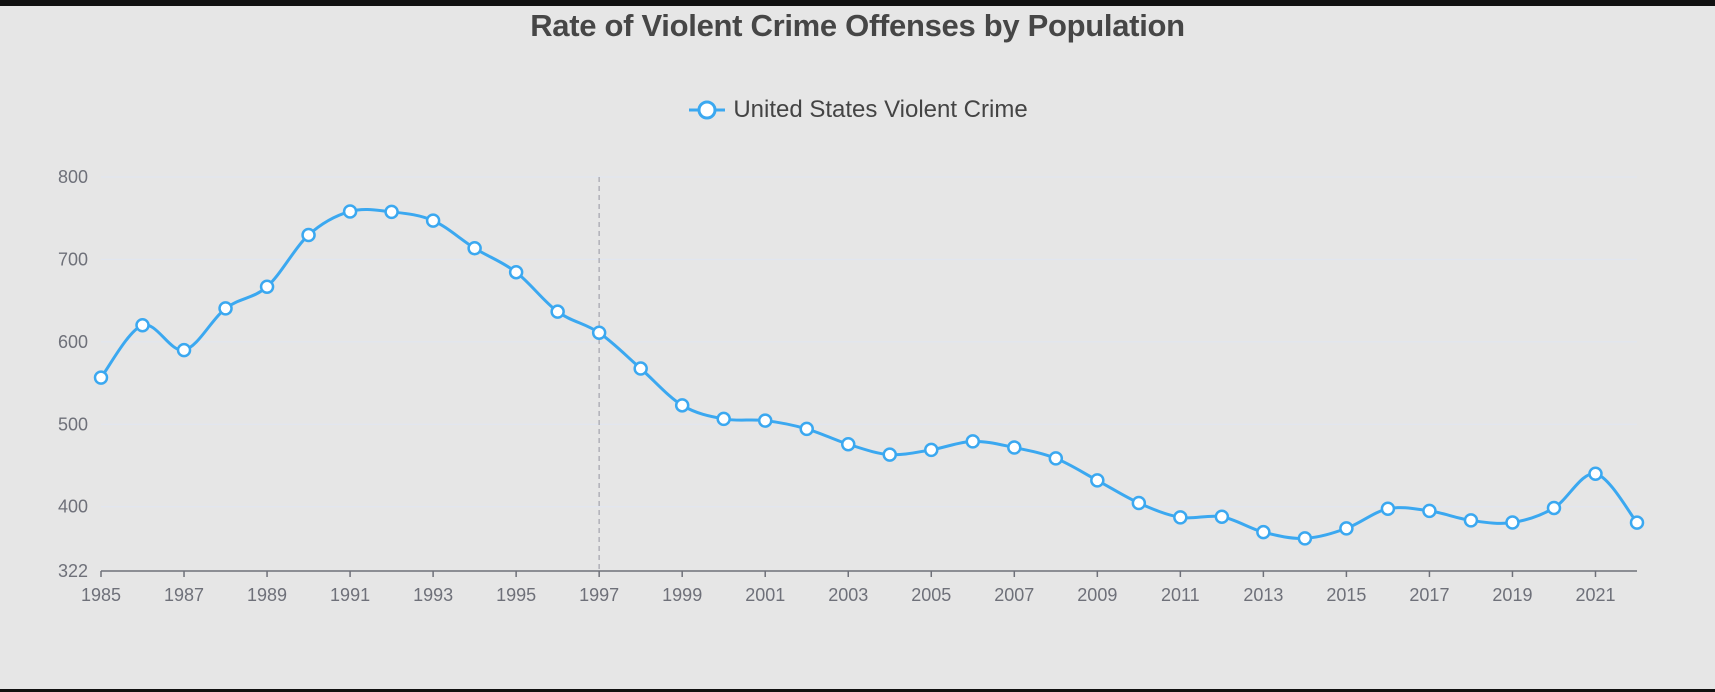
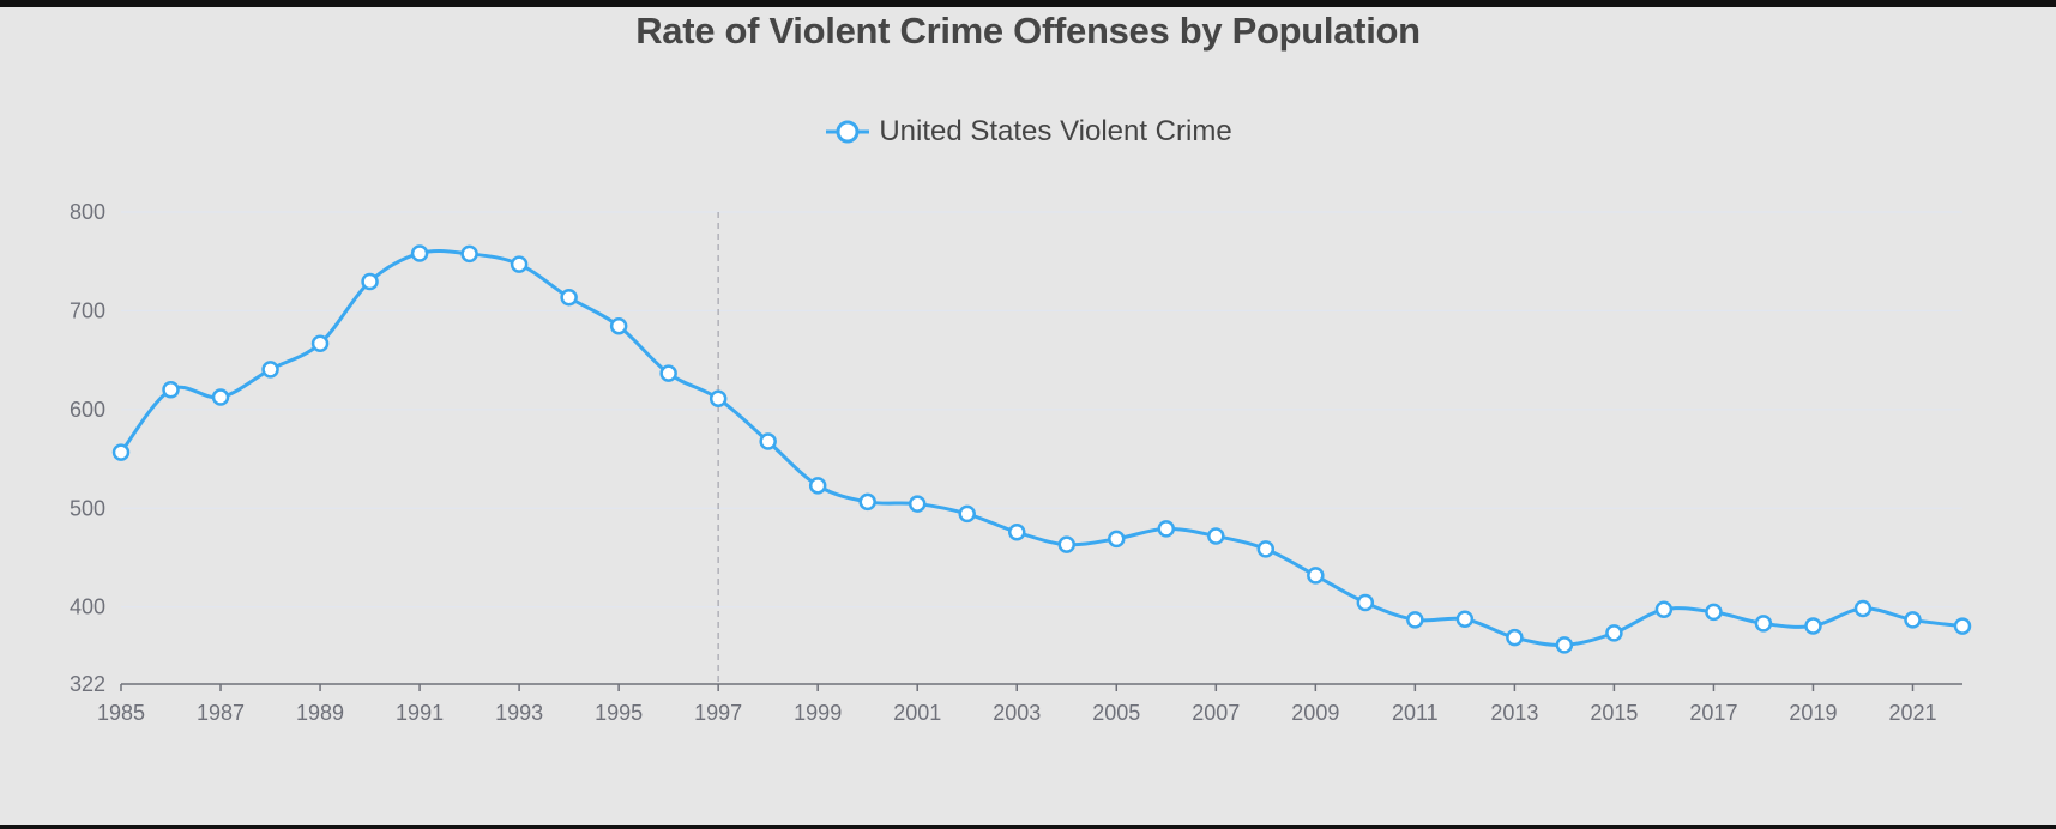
1987: 590 -> 610
2021: 440 -> 390
